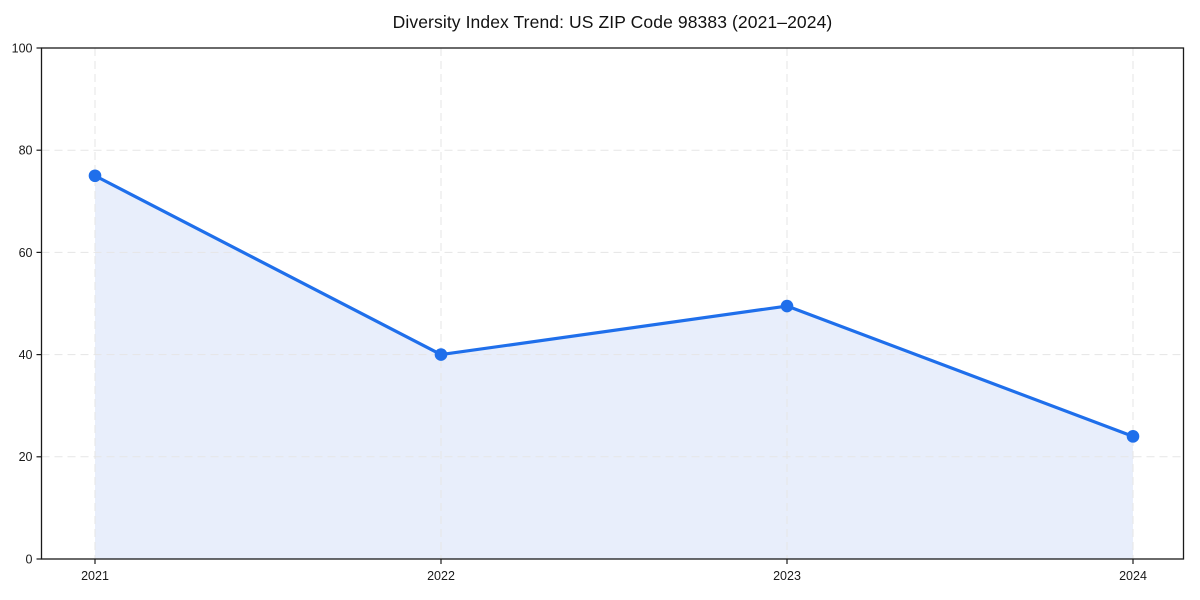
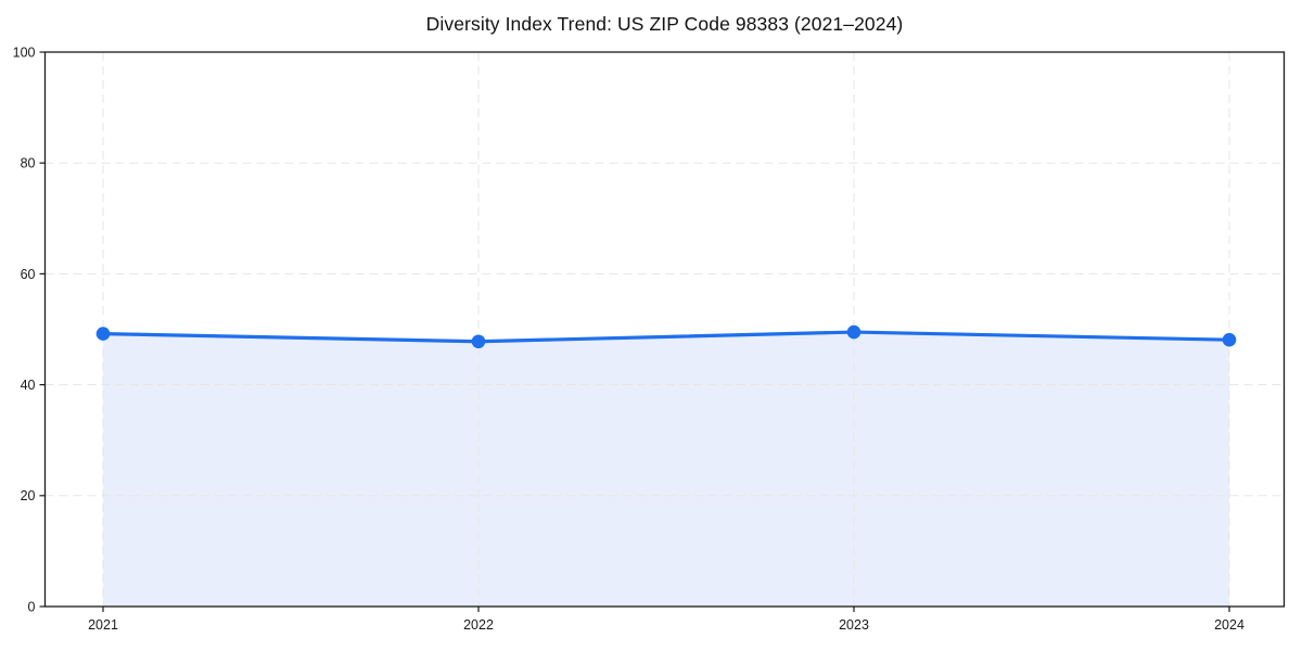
2021: 75 -> 49
2022: 40 -> 48
2024: 24 -> 48
